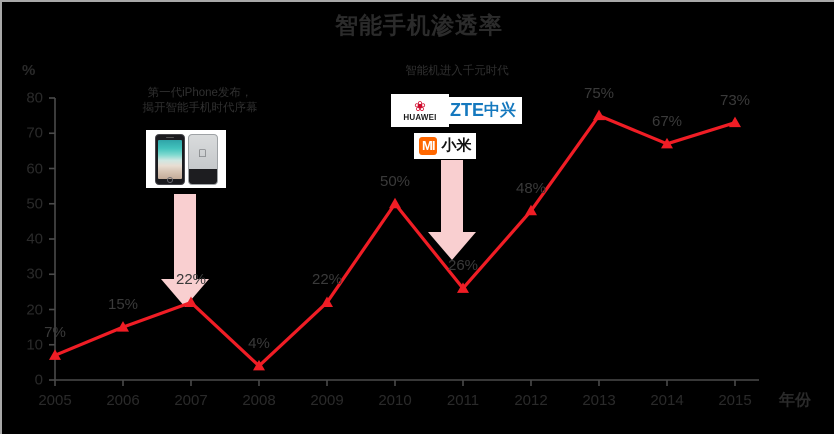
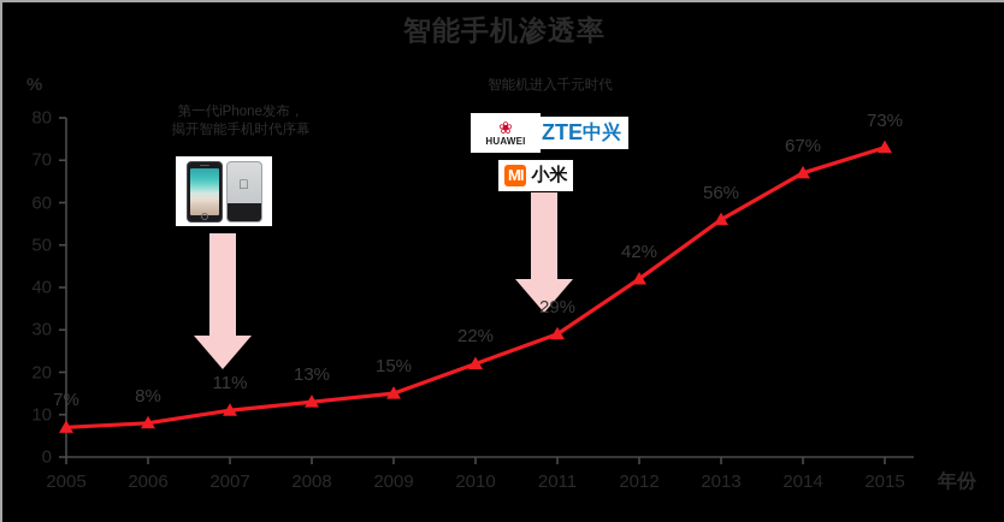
2006: 15% -> 8%
2007: 22% -> 11%
2008: 4% -> 13%
2009: 22% -> 15%
2010: 50% -> 22%
2011: 26% -> 29%
2012: 48% -> 42%
2013: 75% -> 56%
